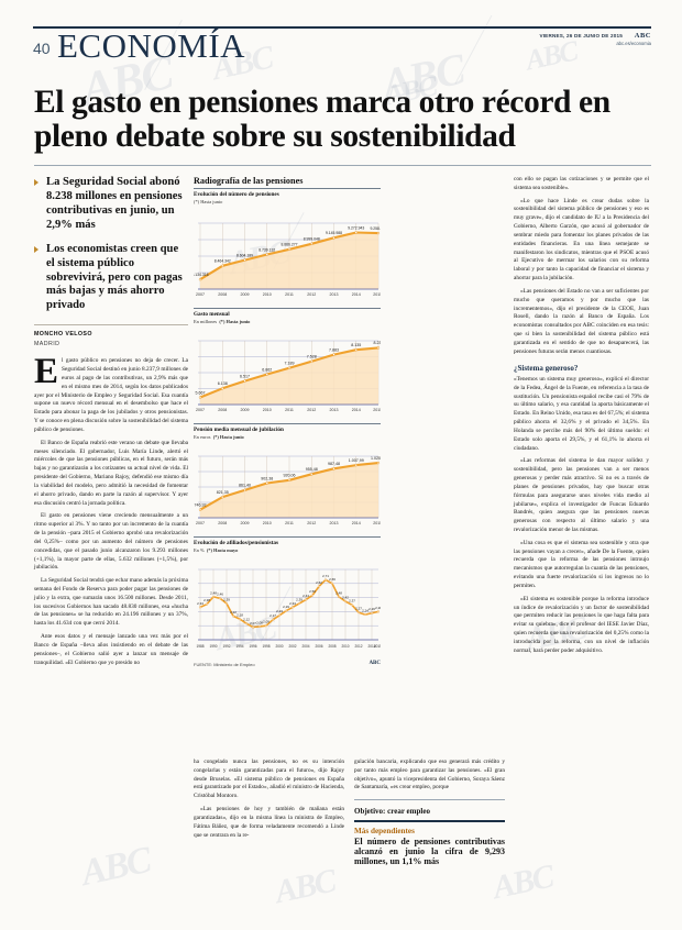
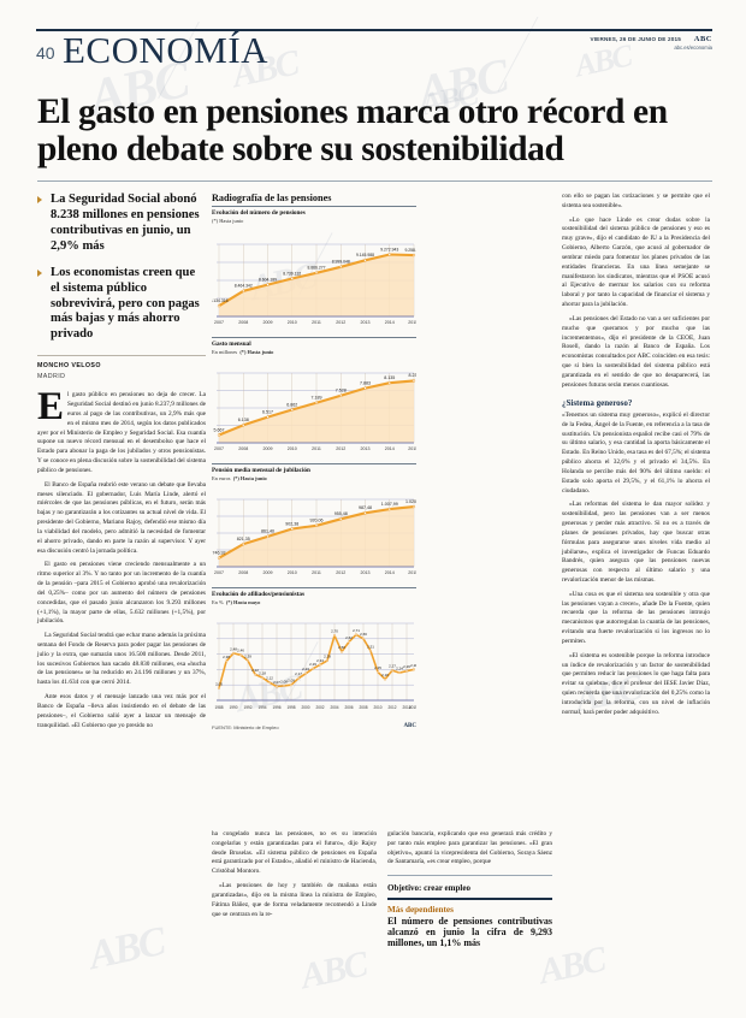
Evolución de afiliados/pensionistas/1988: 2,34 -> 2,05
Evolución de afiliados/pensionistas/2004: 2,44 -> 2,70
Evolución de afiliados/pensionistas/2009: 2,48 -> 2,51
Evolución de afiliados/pensionistas/2010: 2,42 -> 2,25
Evolución de afiliados/pensionistas/2011: 2,37 -> 2,16
